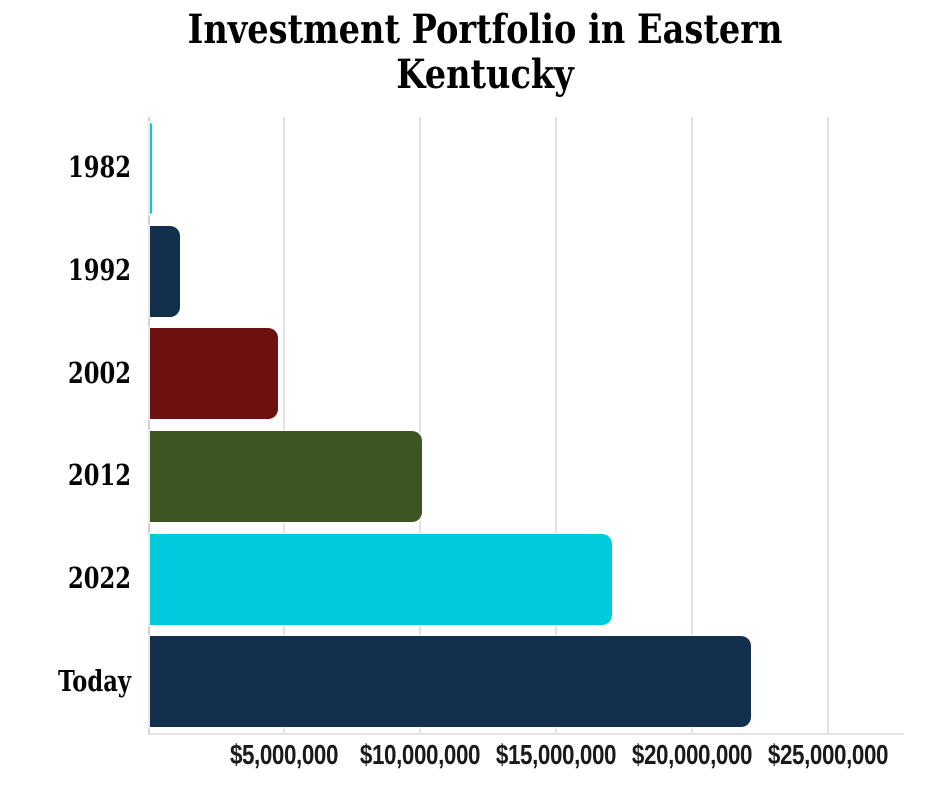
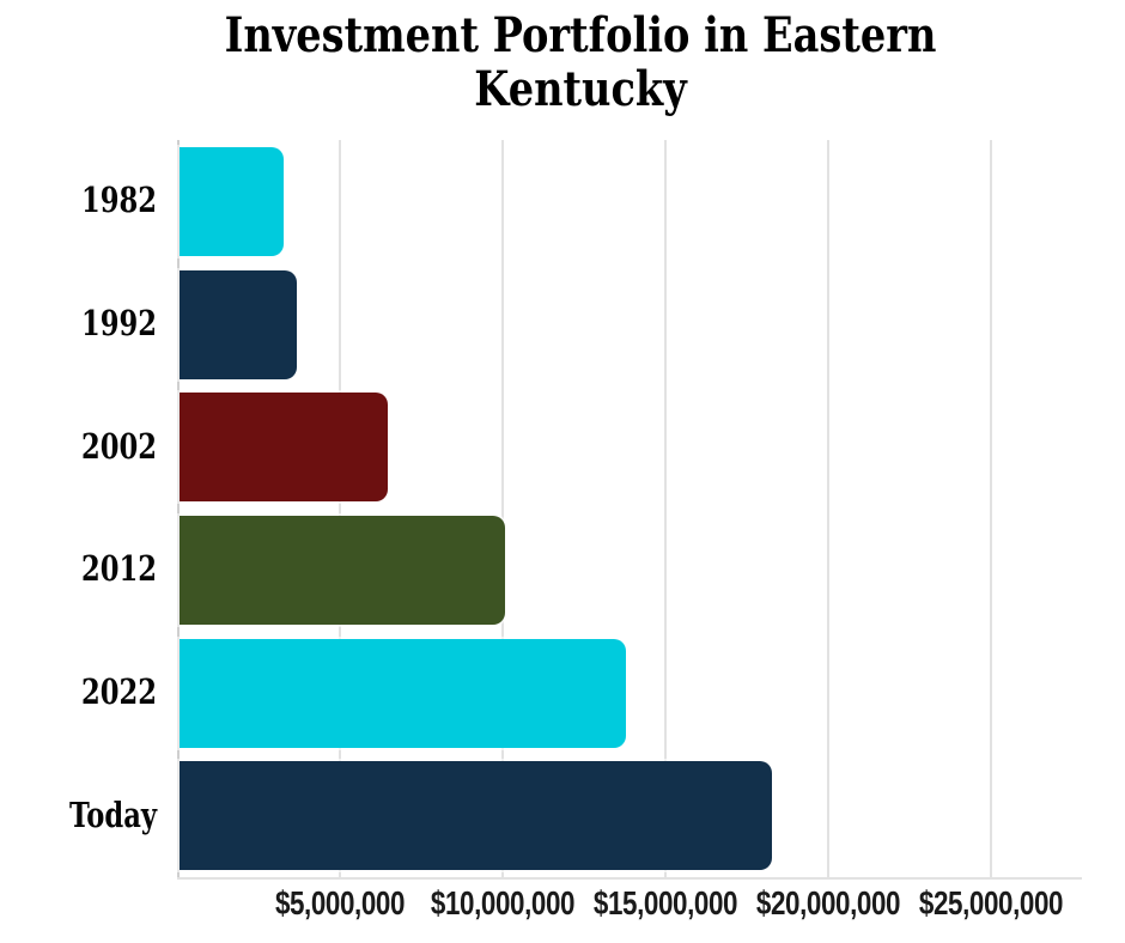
1982: $100000 -> $3200000
1992: $1100000 -> $3600000
2002: $4700000 -> $6400000
2022: $17000000 -> $13700000
Today: $22100000 -> $18200000
